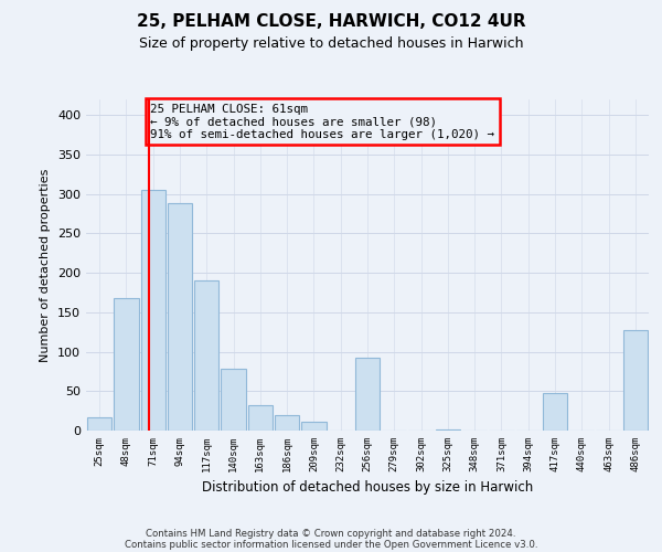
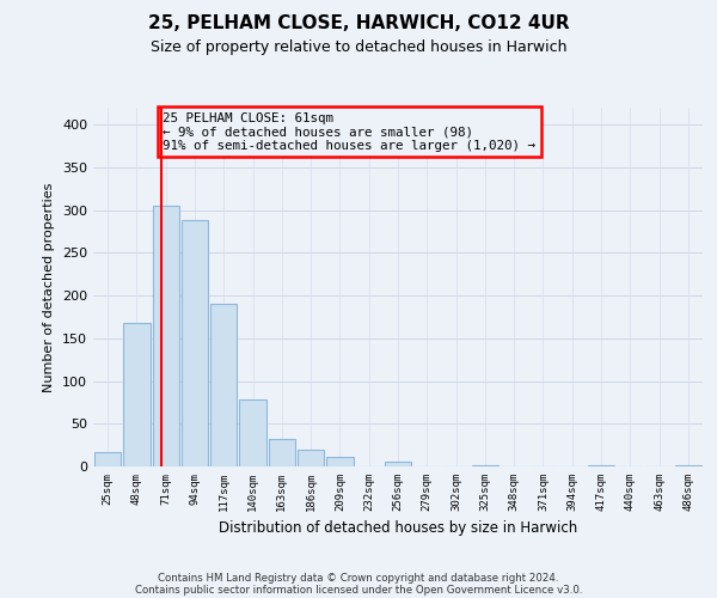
256sqm: 92 -> 6
417sqm: 48 -> 1
486sqm: 128 -> 1
